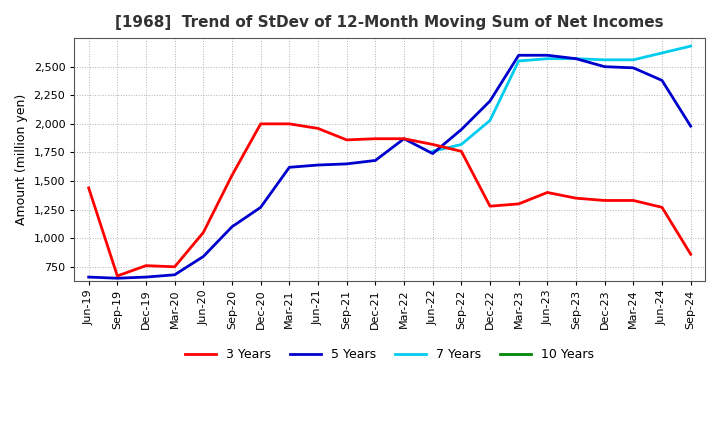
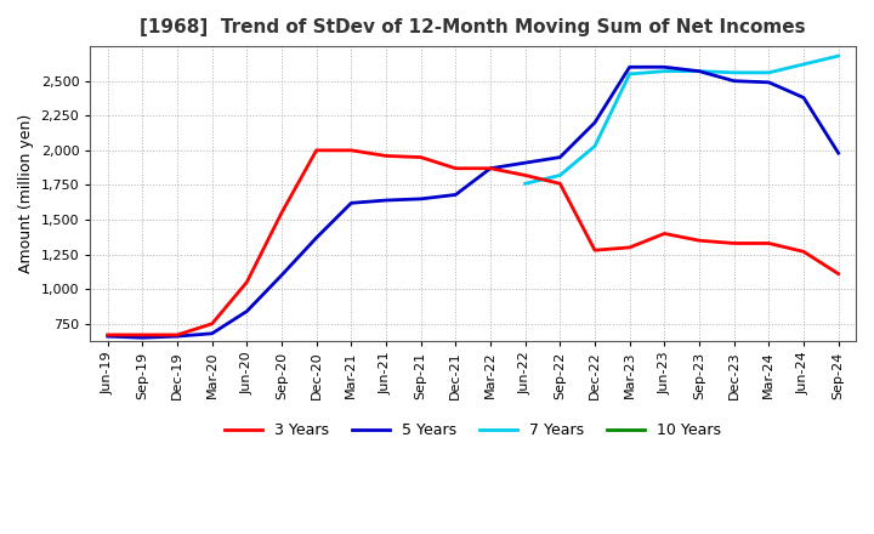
3 Years/Jun-19: 1,440 -> 670
3 Years/Dec-19: 760 -> 670
5 Years/Dec-20: 1,270 -> 1,370
3 Years/Sep-21: 1,860 -> 1,950
5 Years/Jun-22: 1,740 -> 1,910
3 Years/Sep-24: 860 -> 1,110
